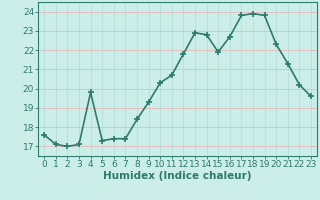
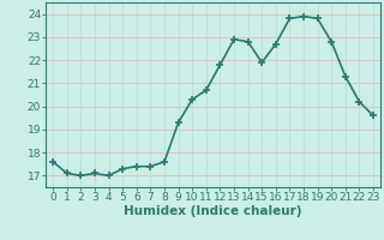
4: 19.8 -> 17.0
8: 18.4 -> 17.6
20: 22.3 -> 22.8
